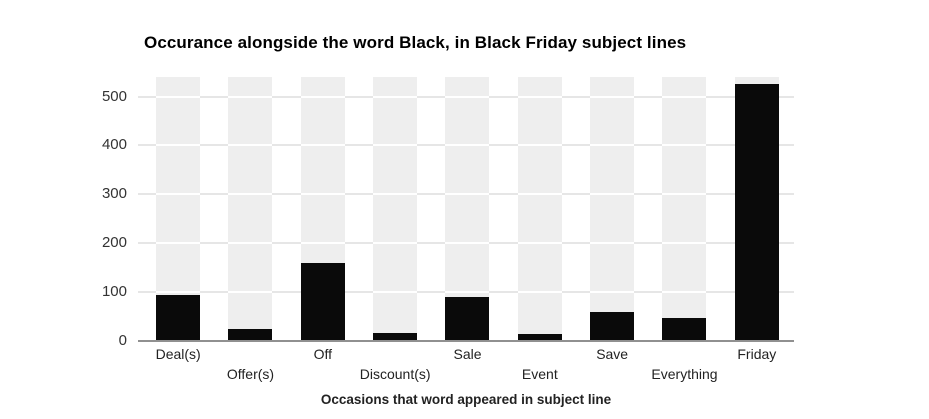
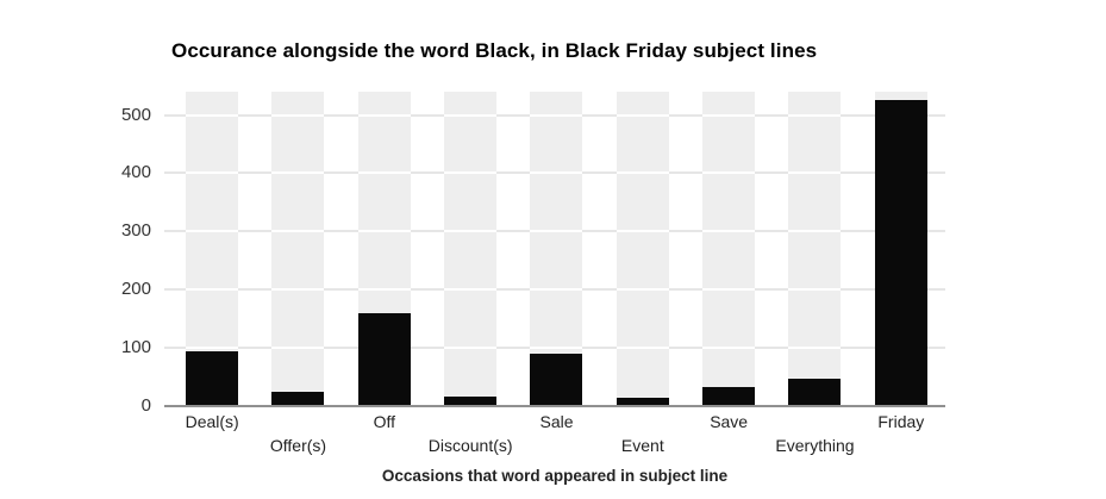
Save: 60 -> 30
